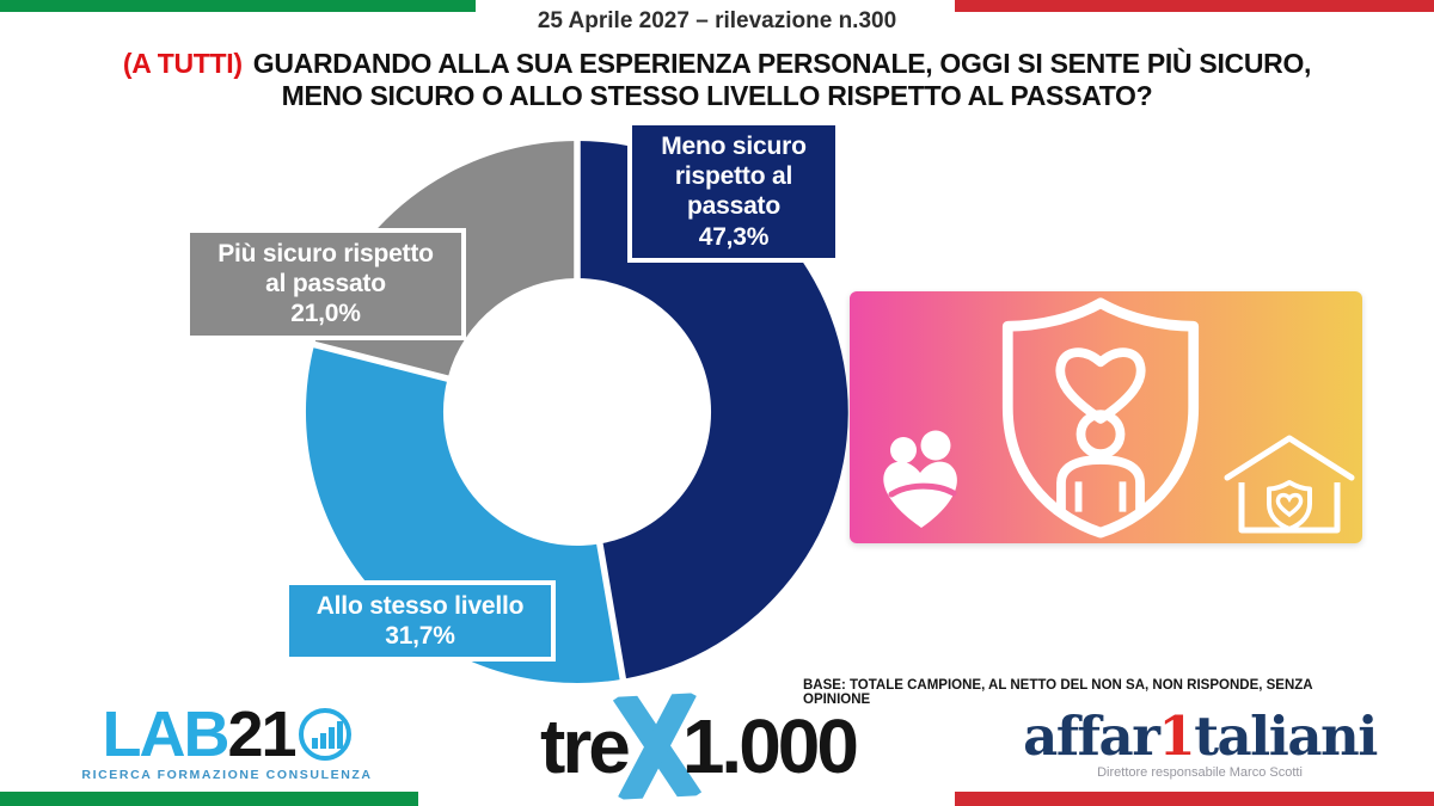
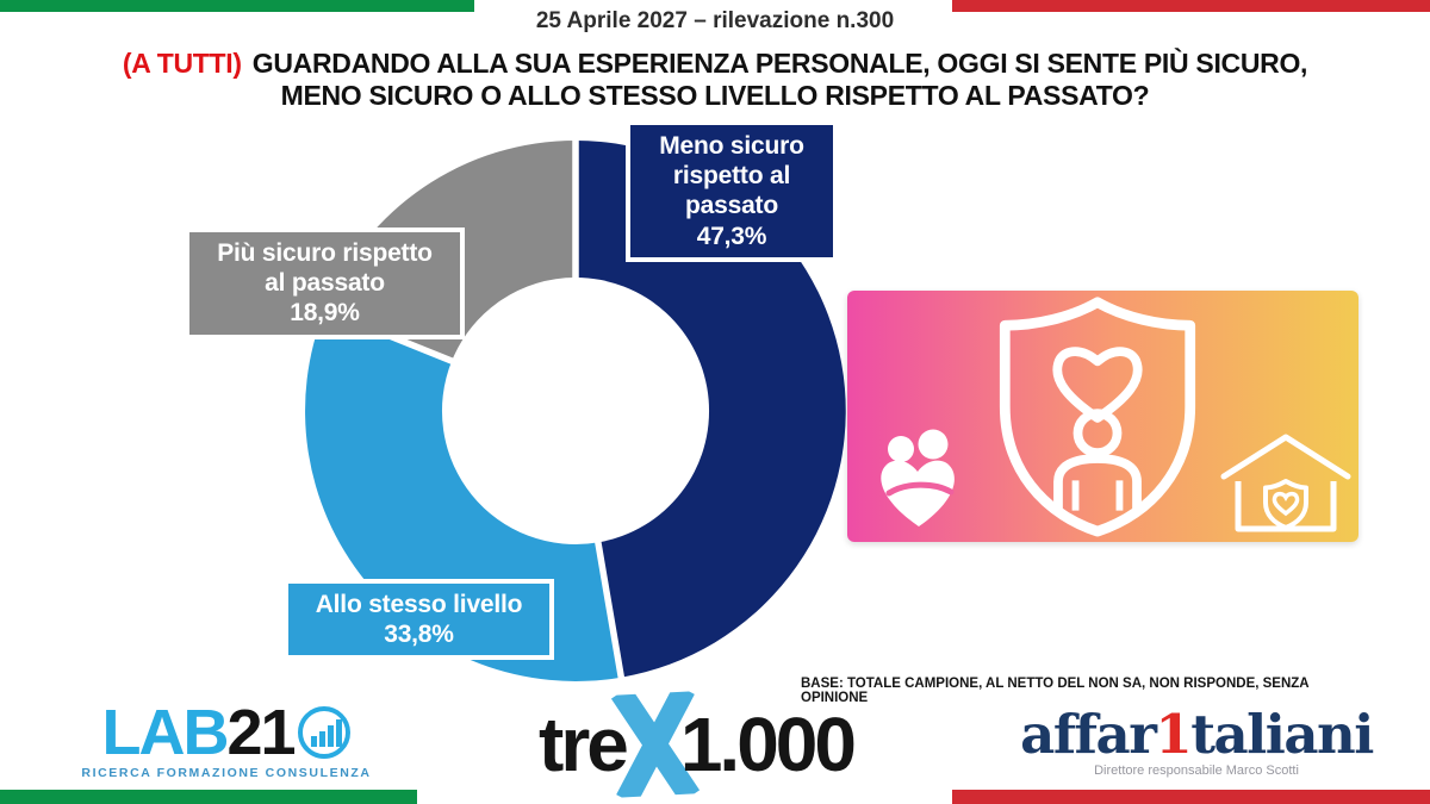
Allo stesso livello: 31,7% -> 33,8%
Più sicuro rispetto al passato: 21,0% -> 18,9%
